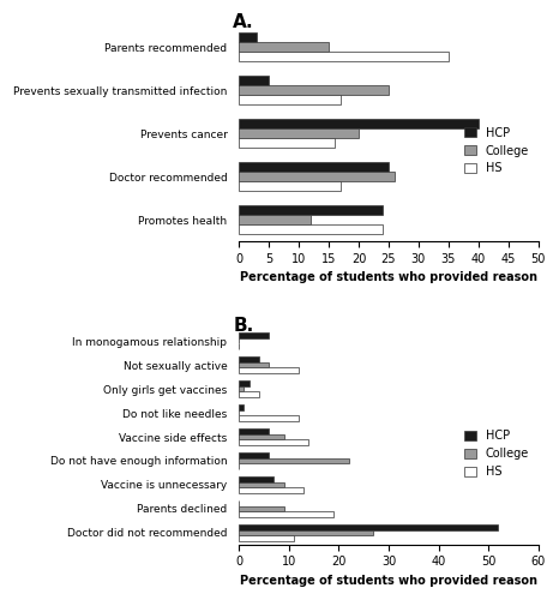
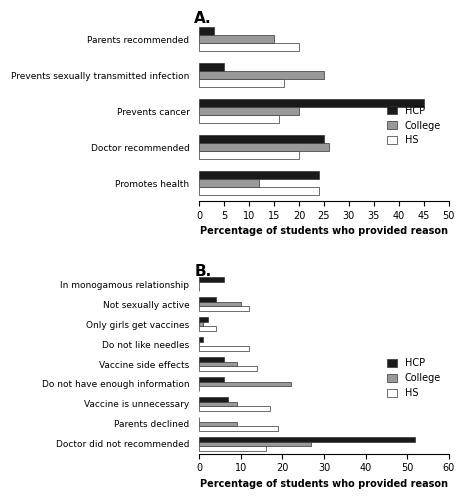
HS/Parents recommended: 35 -> 20
HCP/Prevents cancer: 40 -> 45
HS/Doctor recommended: 17 -> 20
College/Not sexually active: 6 -> 10
HS/Vaccine is unnecessary: 13 -> 17
HS/Doctor did not recommended: 11 -> 16
